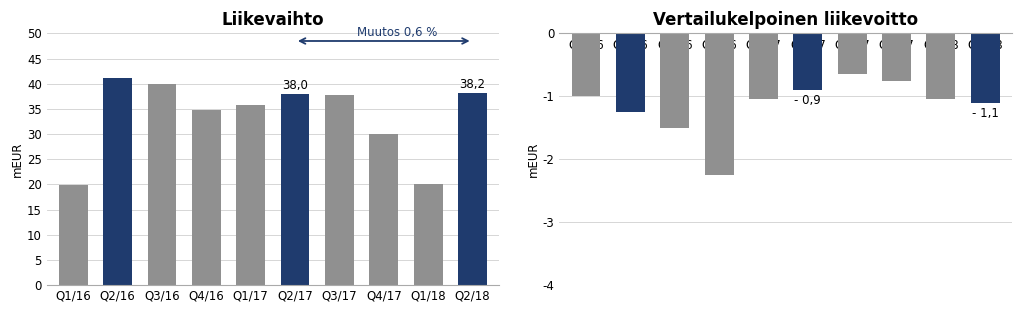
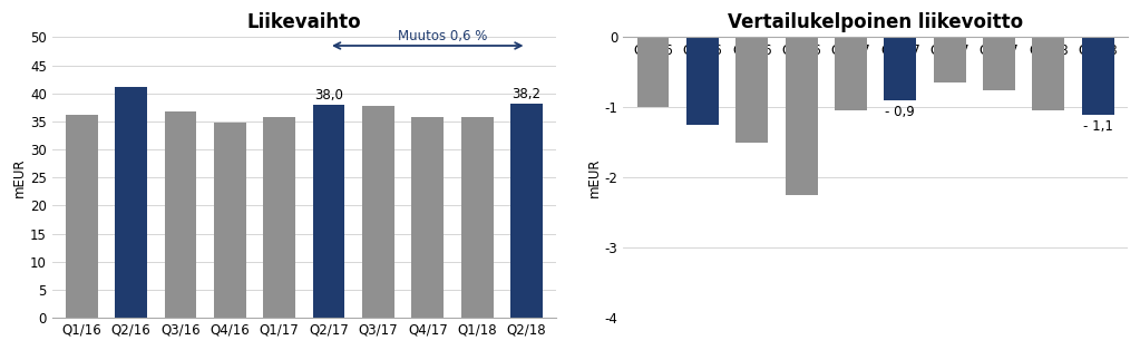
Liikevaihto/Q1/16: 19.8 -> 36.2
Liikevaihto/Q3/16: 40.0 -> 36.7
Liikevaihto/Q4/17: 30.0 -> 35.8
Liikevaihto/Q1/18: 20.0 -> 35.8
